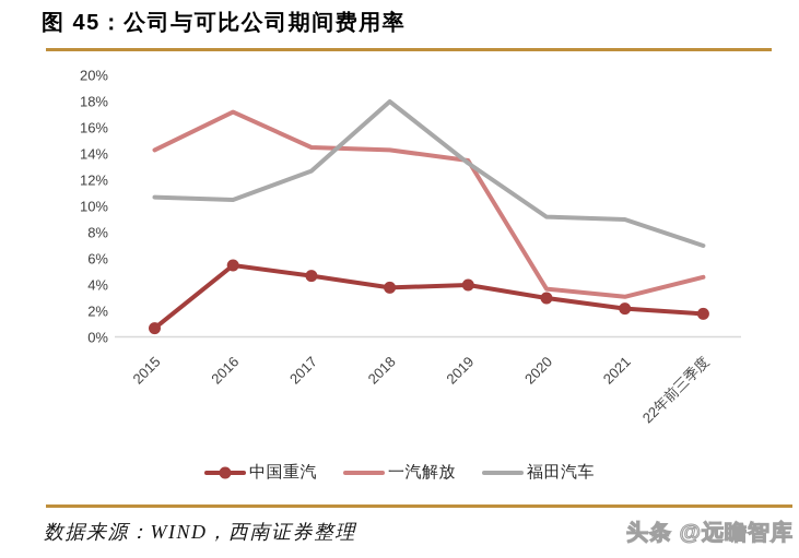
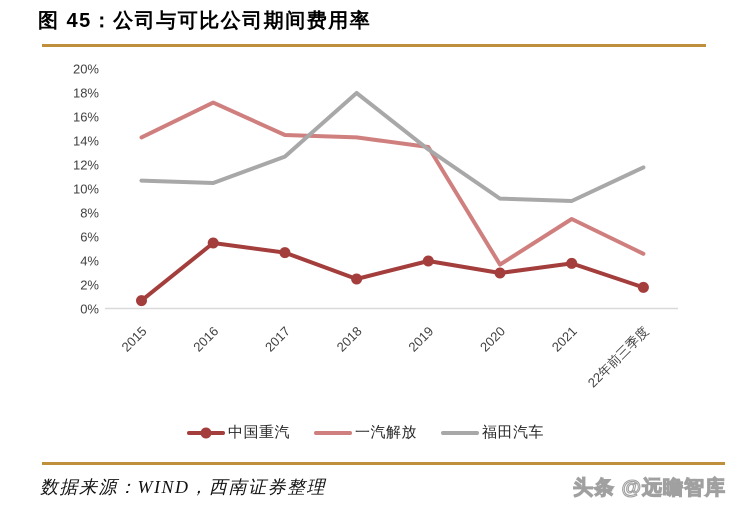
中国重汽/2018: 3.8% -> 2.5%
中国重汽/2021: 2.2% -> 3.8%
一汽解放/2021: 3.1% -> 7.5%
福田汽车/22年前三季度: 7.0% -> 11.8%
